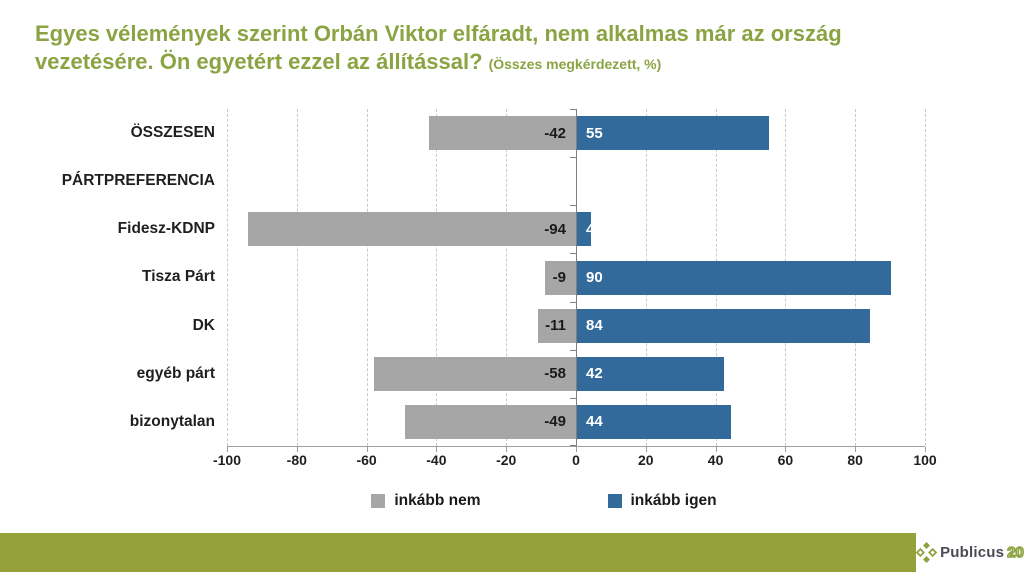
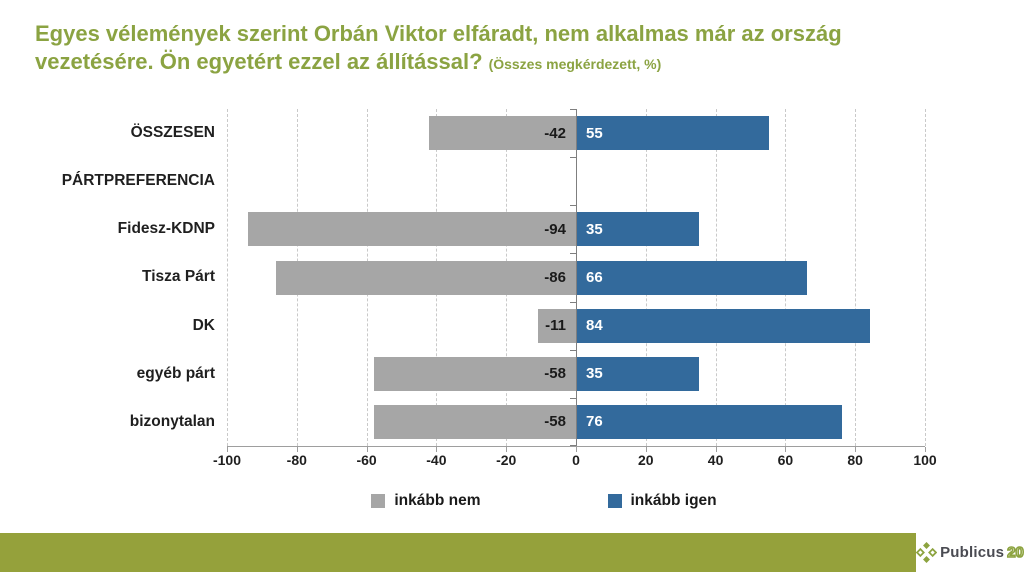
inkább igen/Fidesz-KDNP: 4 -> 35
inkább nem/Tisza Párt: -9 -> -86
inkább igen/Tisza Párt: 90 -> 66
inkább igen/egyéb párt: 42 -> 35
inkább nem/bizonytalan: -49 -> -58
inkább igen/bizonytalan: 44 -> 76
